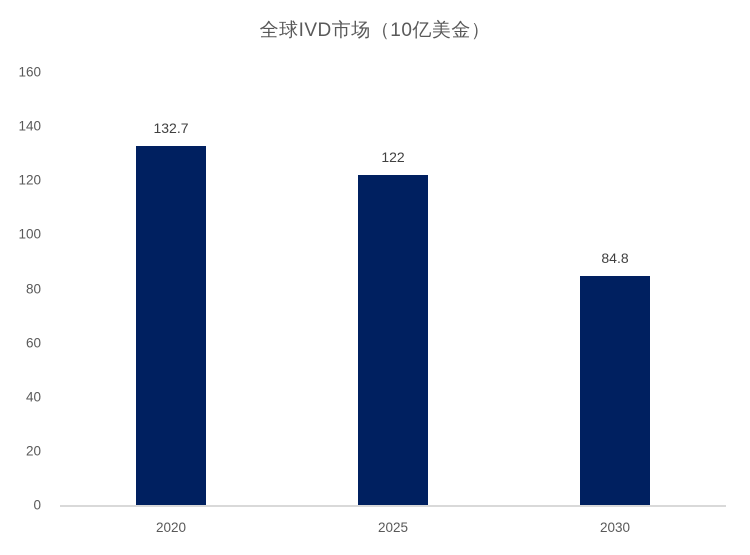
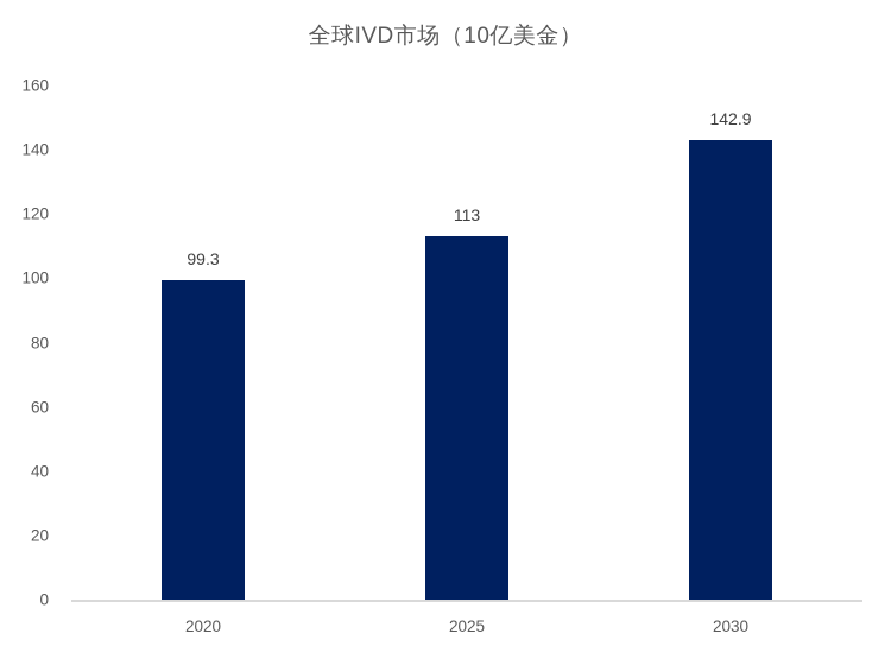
2020: 132.7 -> 99.3
2025: 122 -> 113
2030: 84.8 -> 142.9
